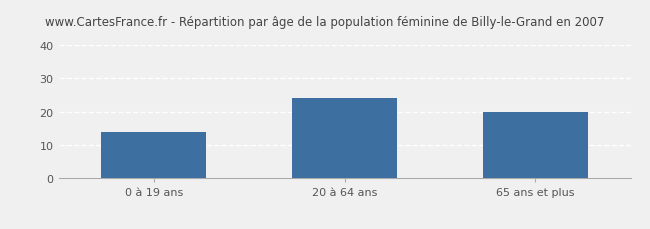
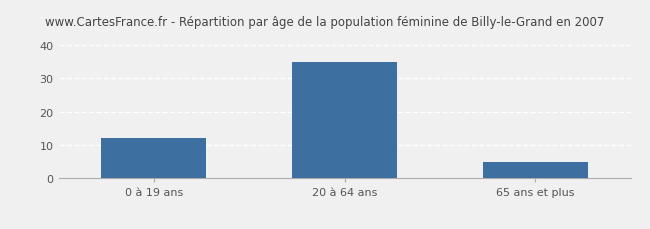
0 à 19 ans: 14 -> 12
20 à 64 ans: 24 -> 35
65 ans et plus: 20 -> 5
